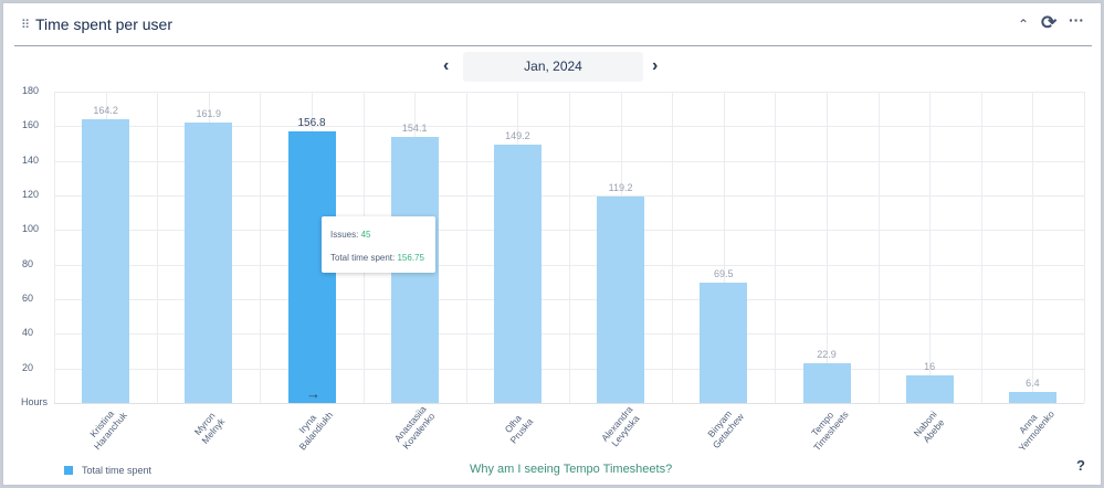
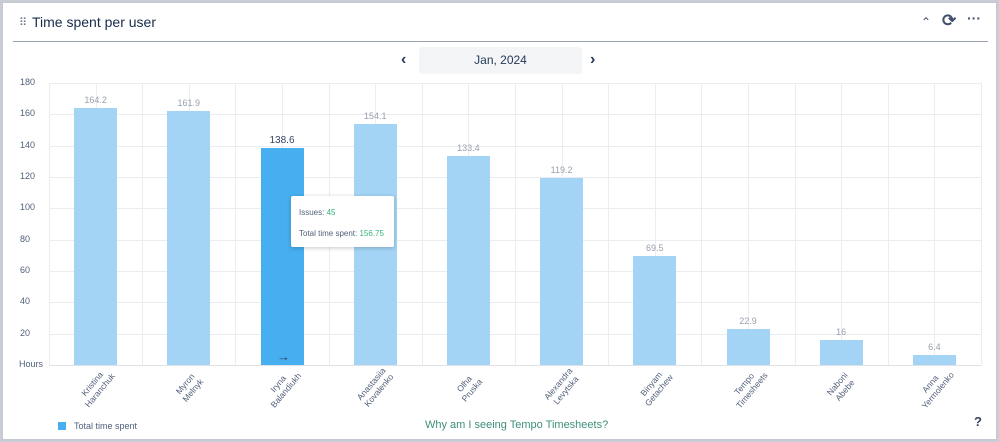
Iryna Balandiukh: 156.8 -> 138.6
Olha Pruska: 149.2 -> 133.4
